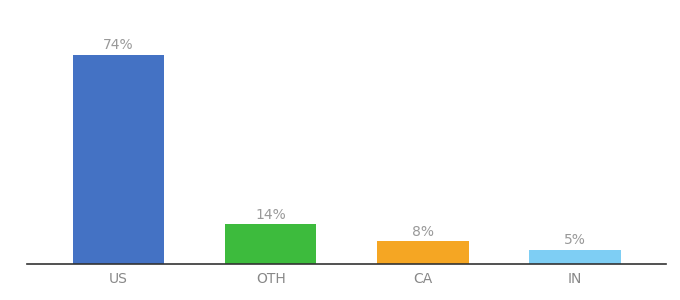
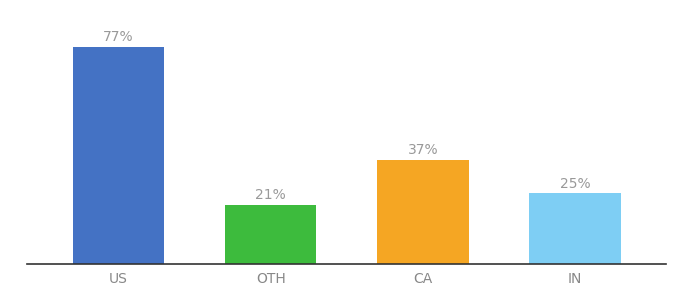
US: 74% -> 77%
OTH: 14% -> 21%
CA: 8% -> 37%
IN: 5% -> 25%
